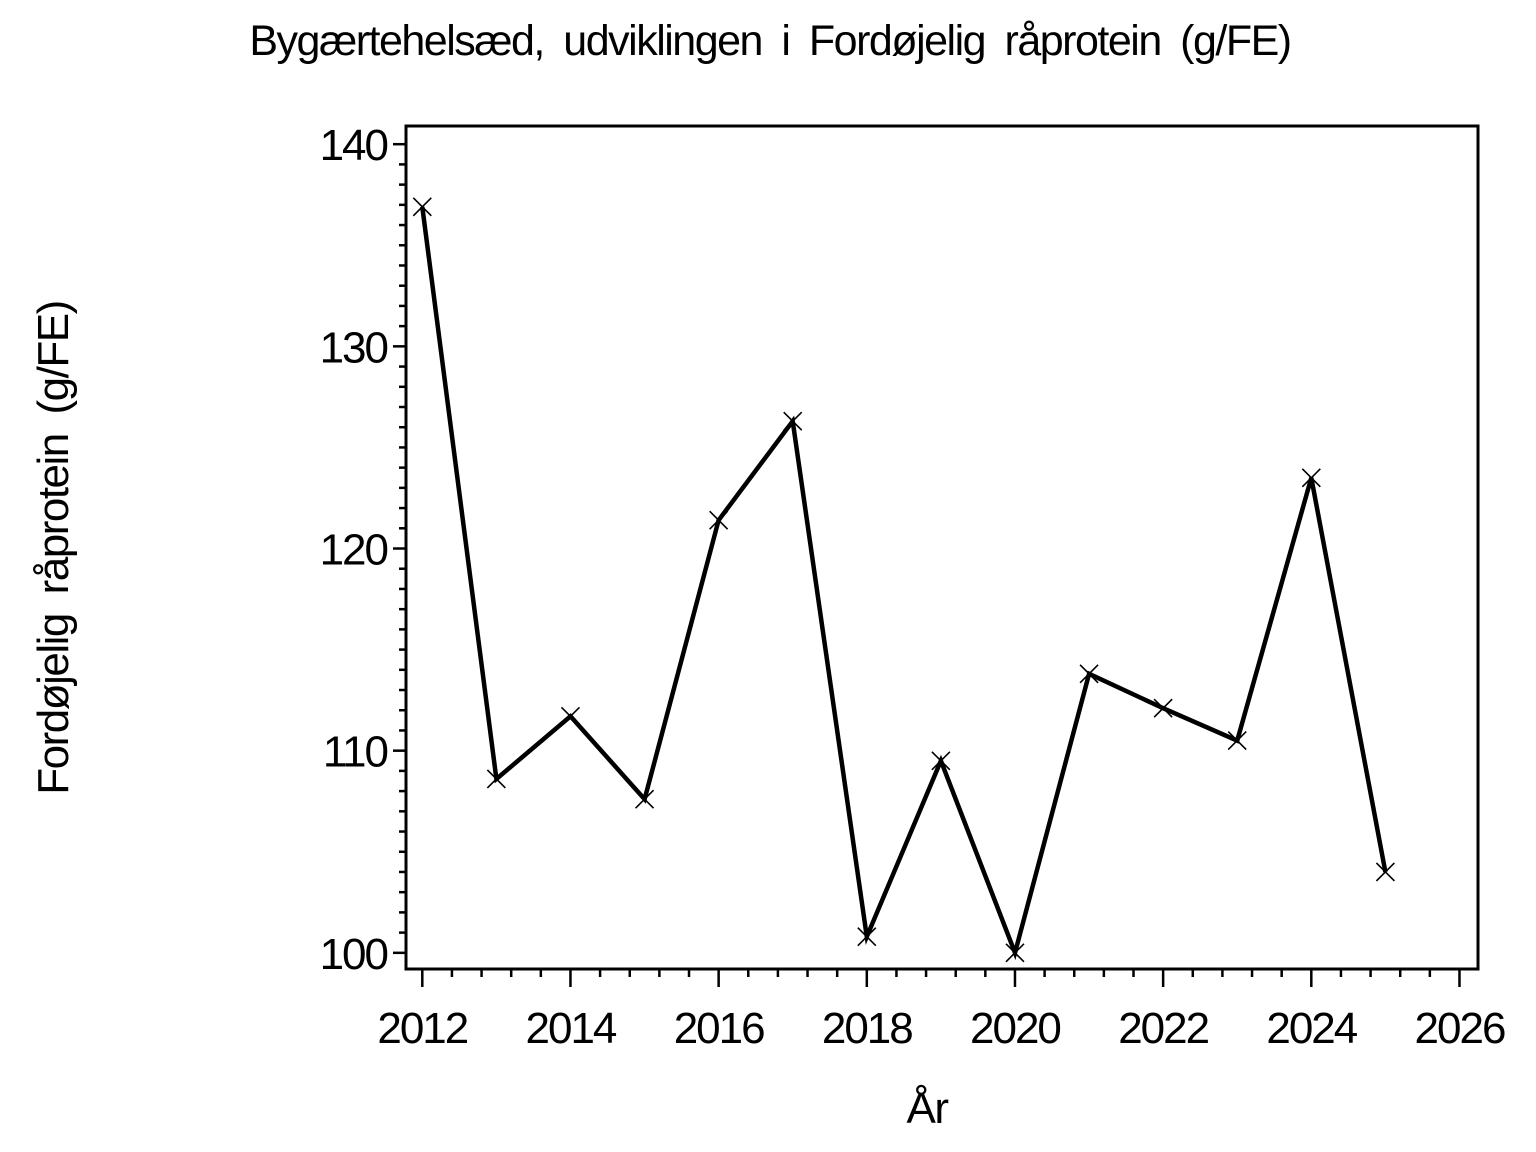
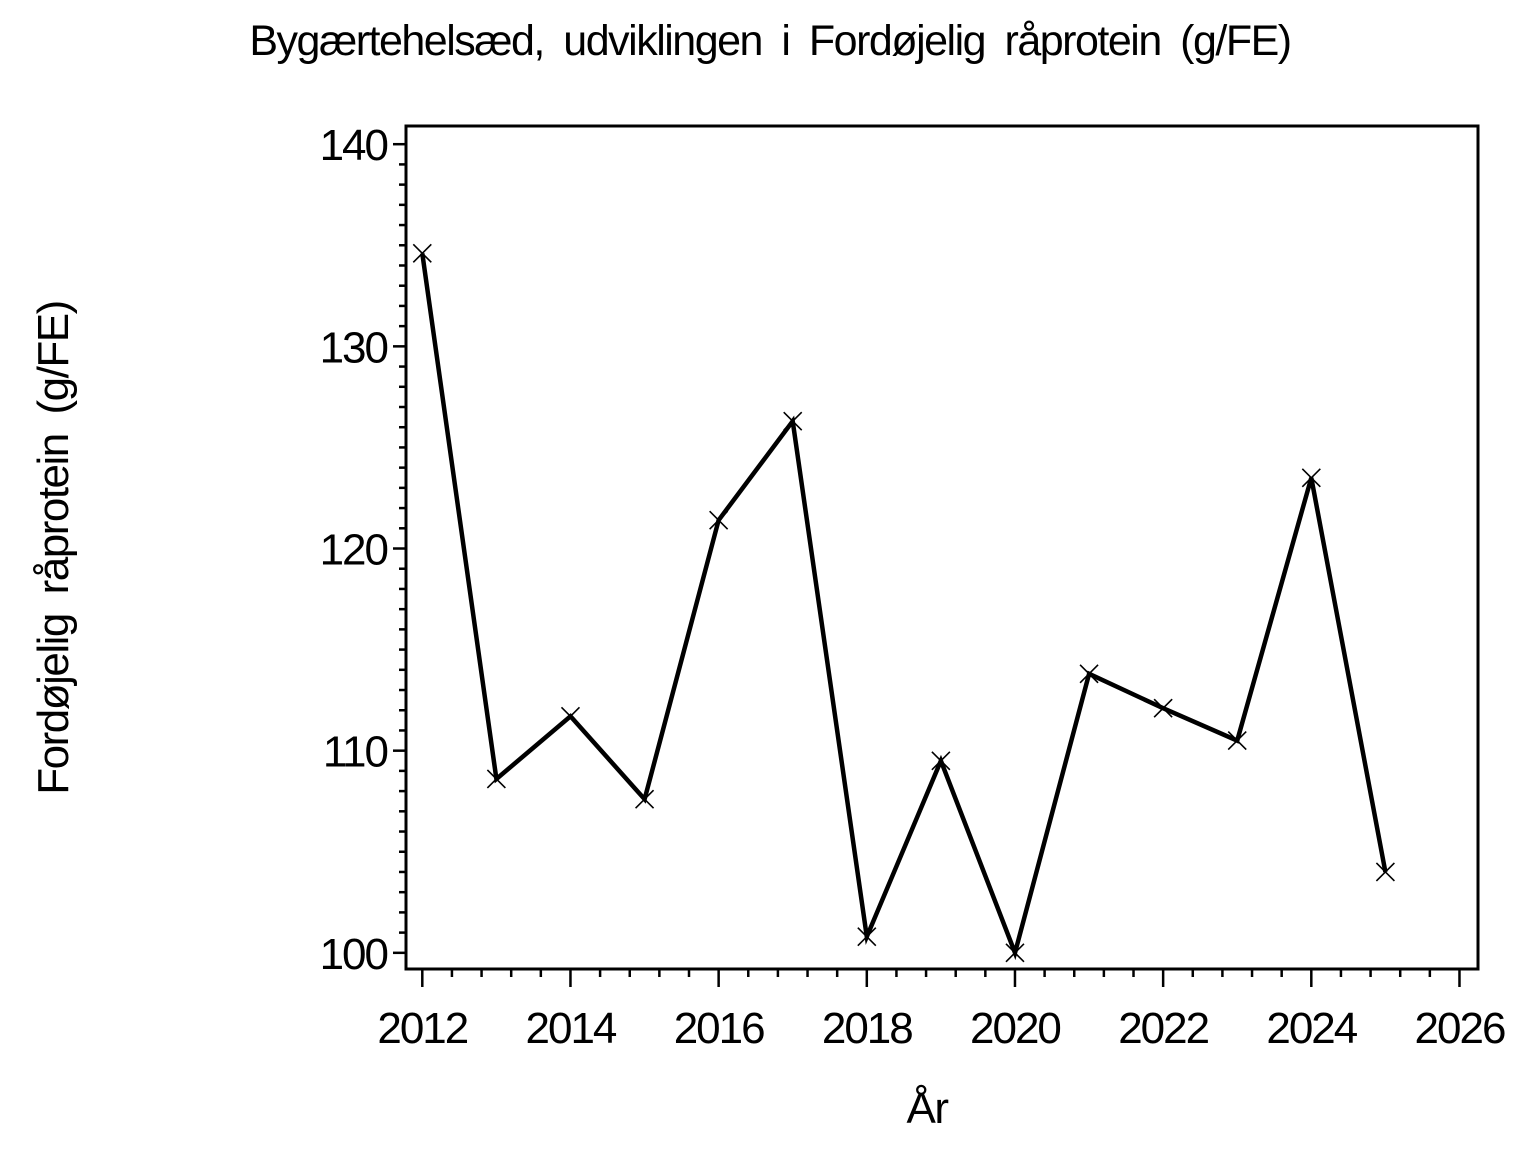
2012: 136.9 -> 134.6
